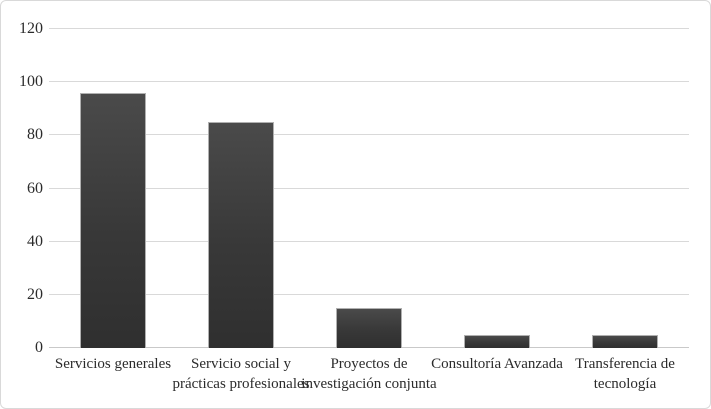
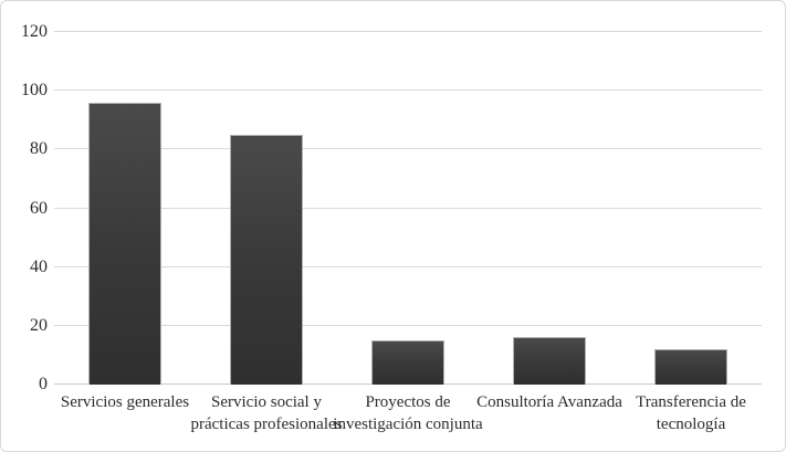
Consultoría Avanzada: 5 -> 16
Transferencia de tecnología: 5 -> 12
